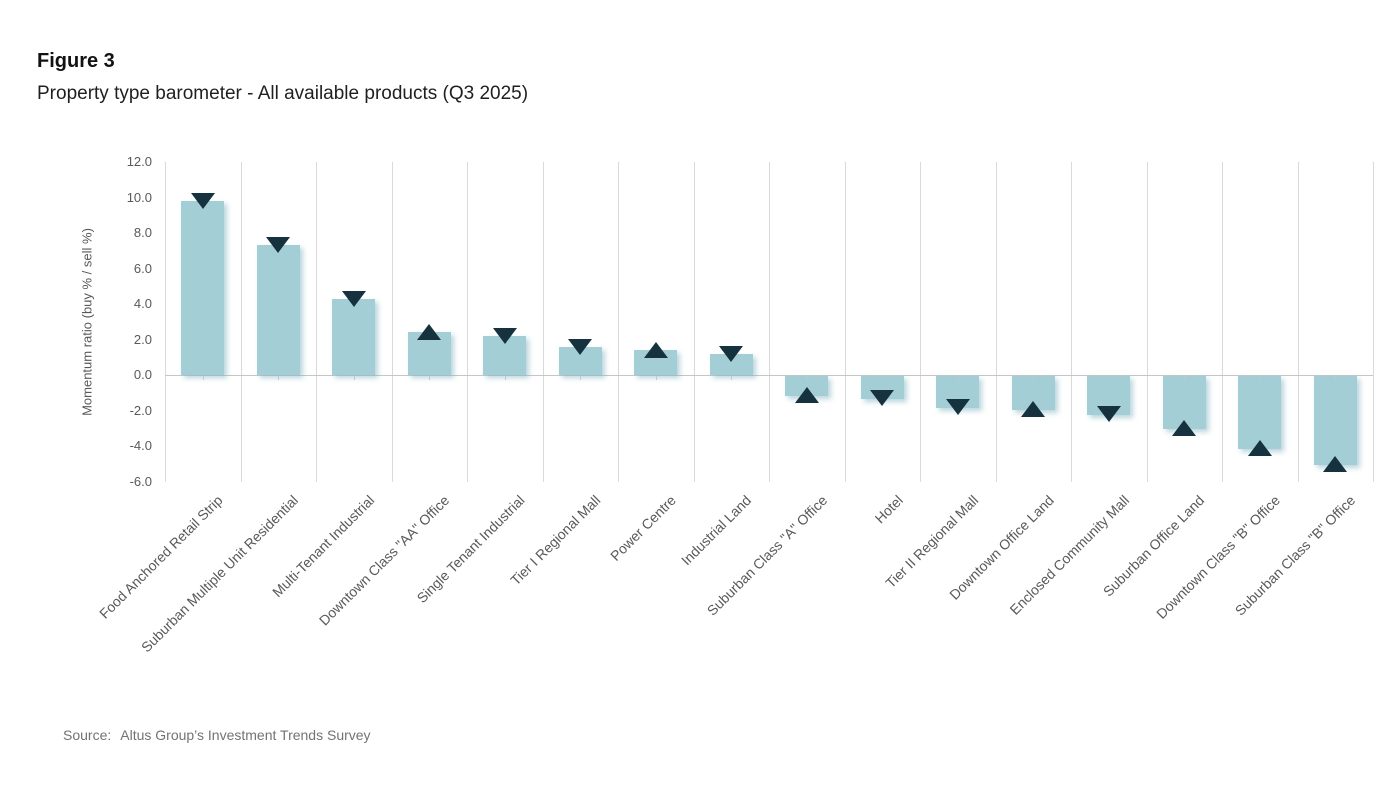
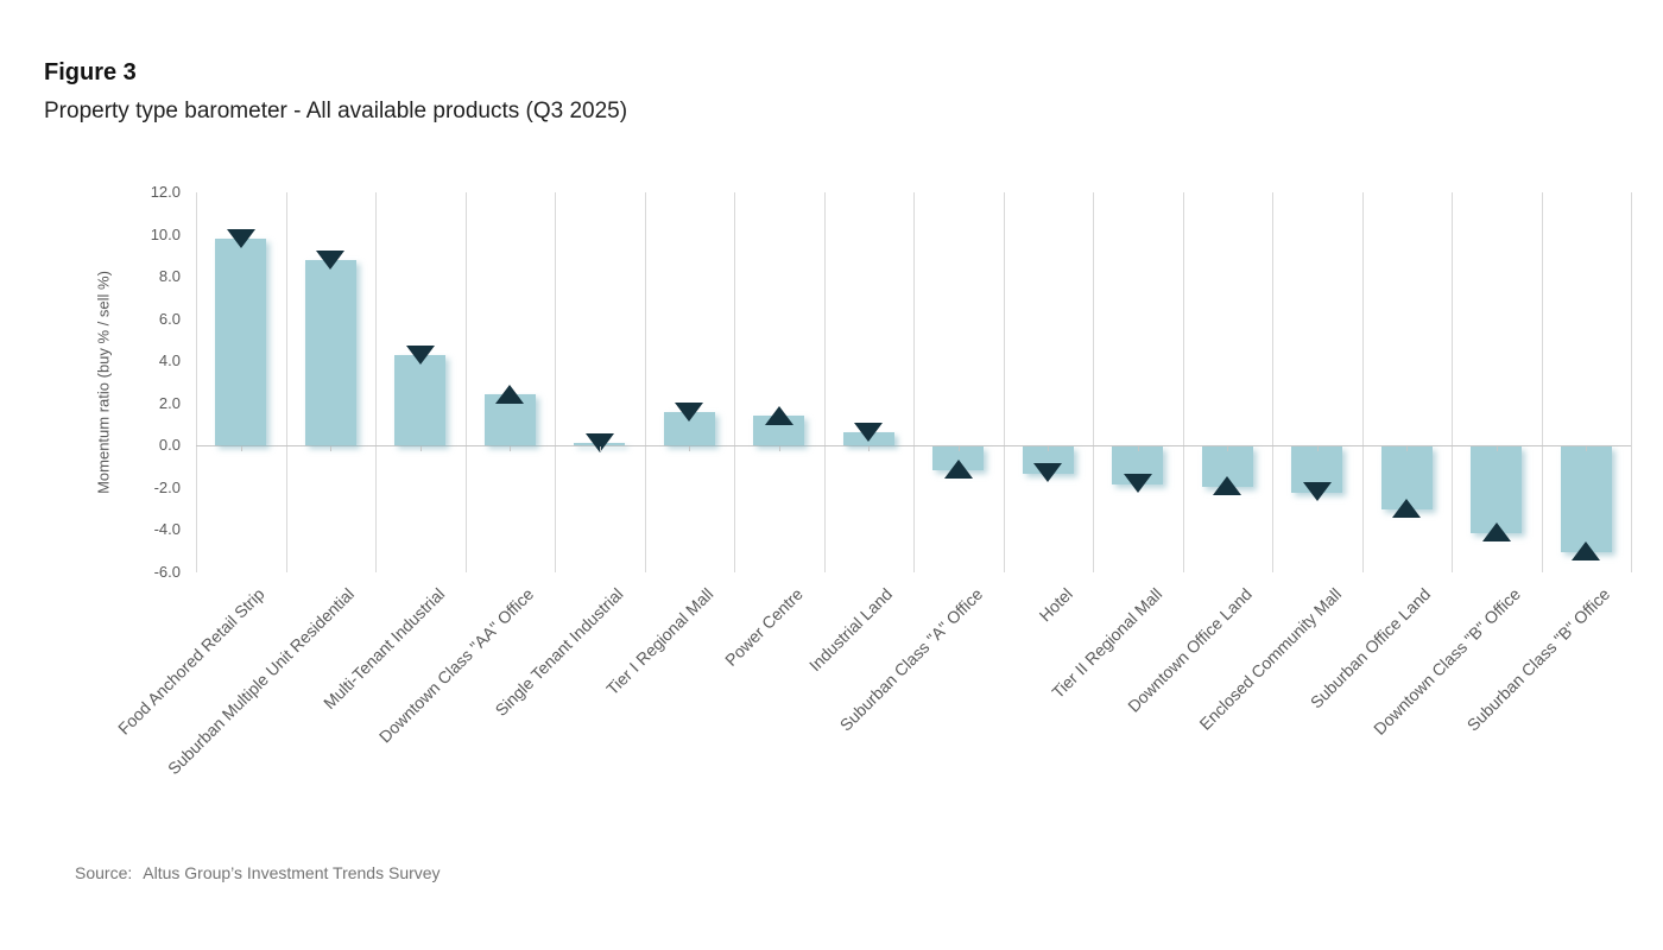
Suburban Multiple Unit Residential: 7.3 -> 8.8
Single Tenant Industrial: 2.2 -> 0.1
Industrial Land: 1.2 -> 0.6
